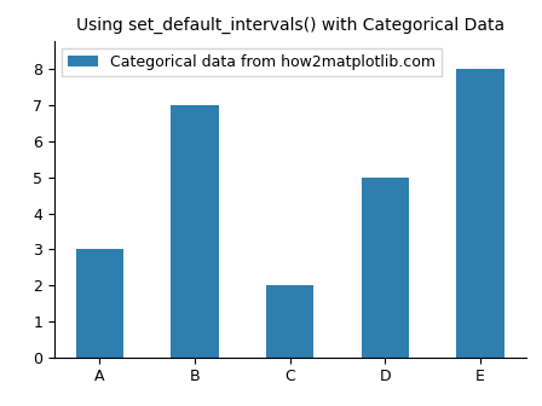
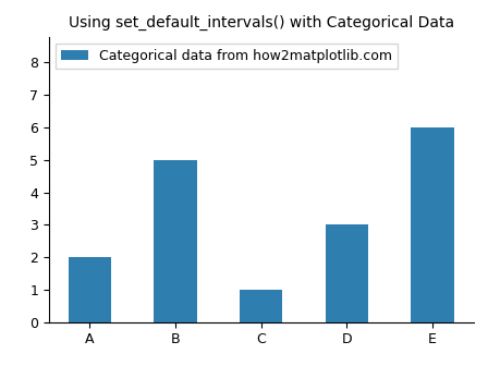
A: 3 -> 2
B: 7 -> 5
C: 2 -> 1
D: 5 -> 3
E: 8 -> 6
